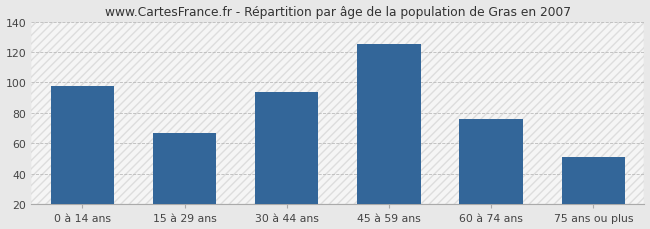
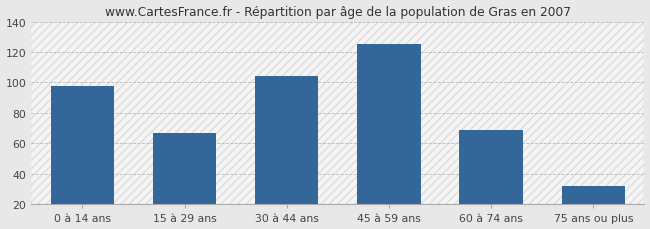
30 à 44 ans: 94 -> 104
60 à 74 ans: 76 -> 69
75 ans ou plus: 51 -> 32
